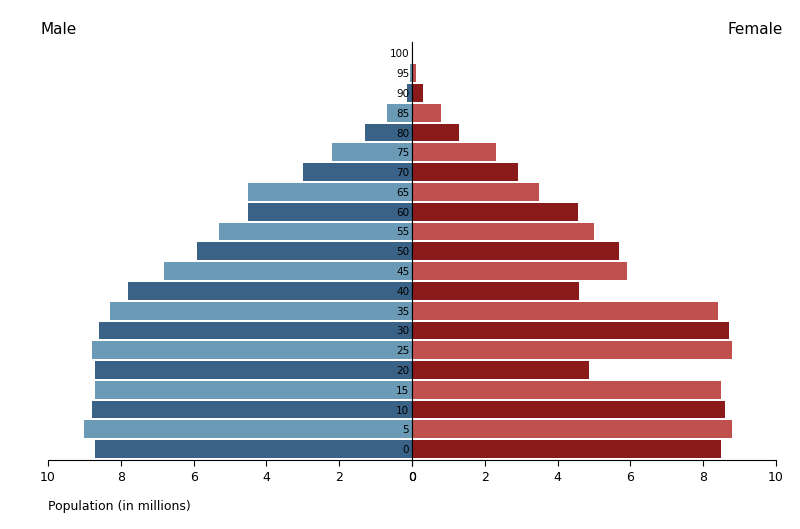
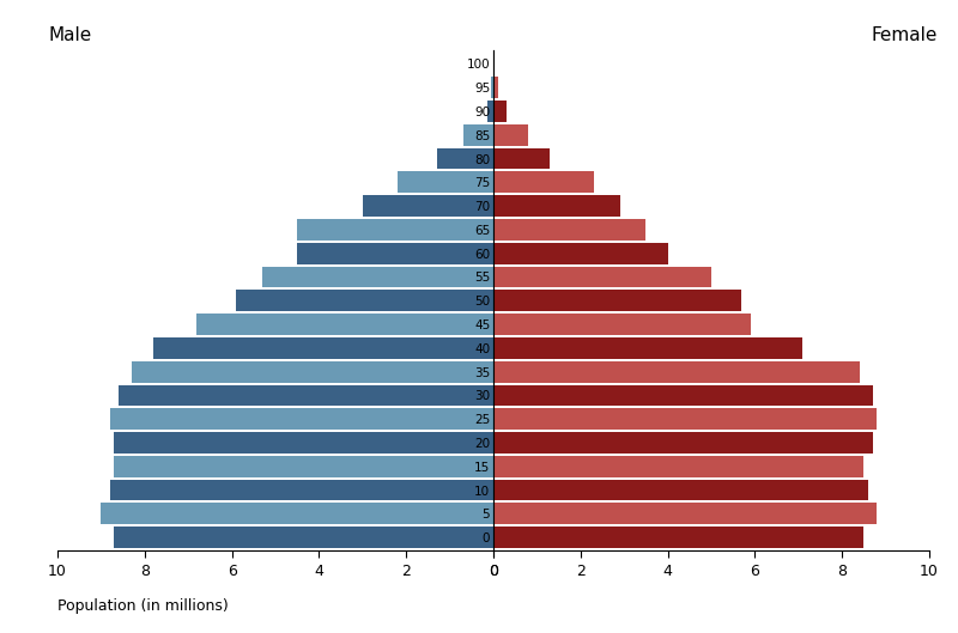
Female/60: 4.55 -> 4.00
Female/40: 4.60 -> 7.10
Female/20: 4.85 -> 8.70
